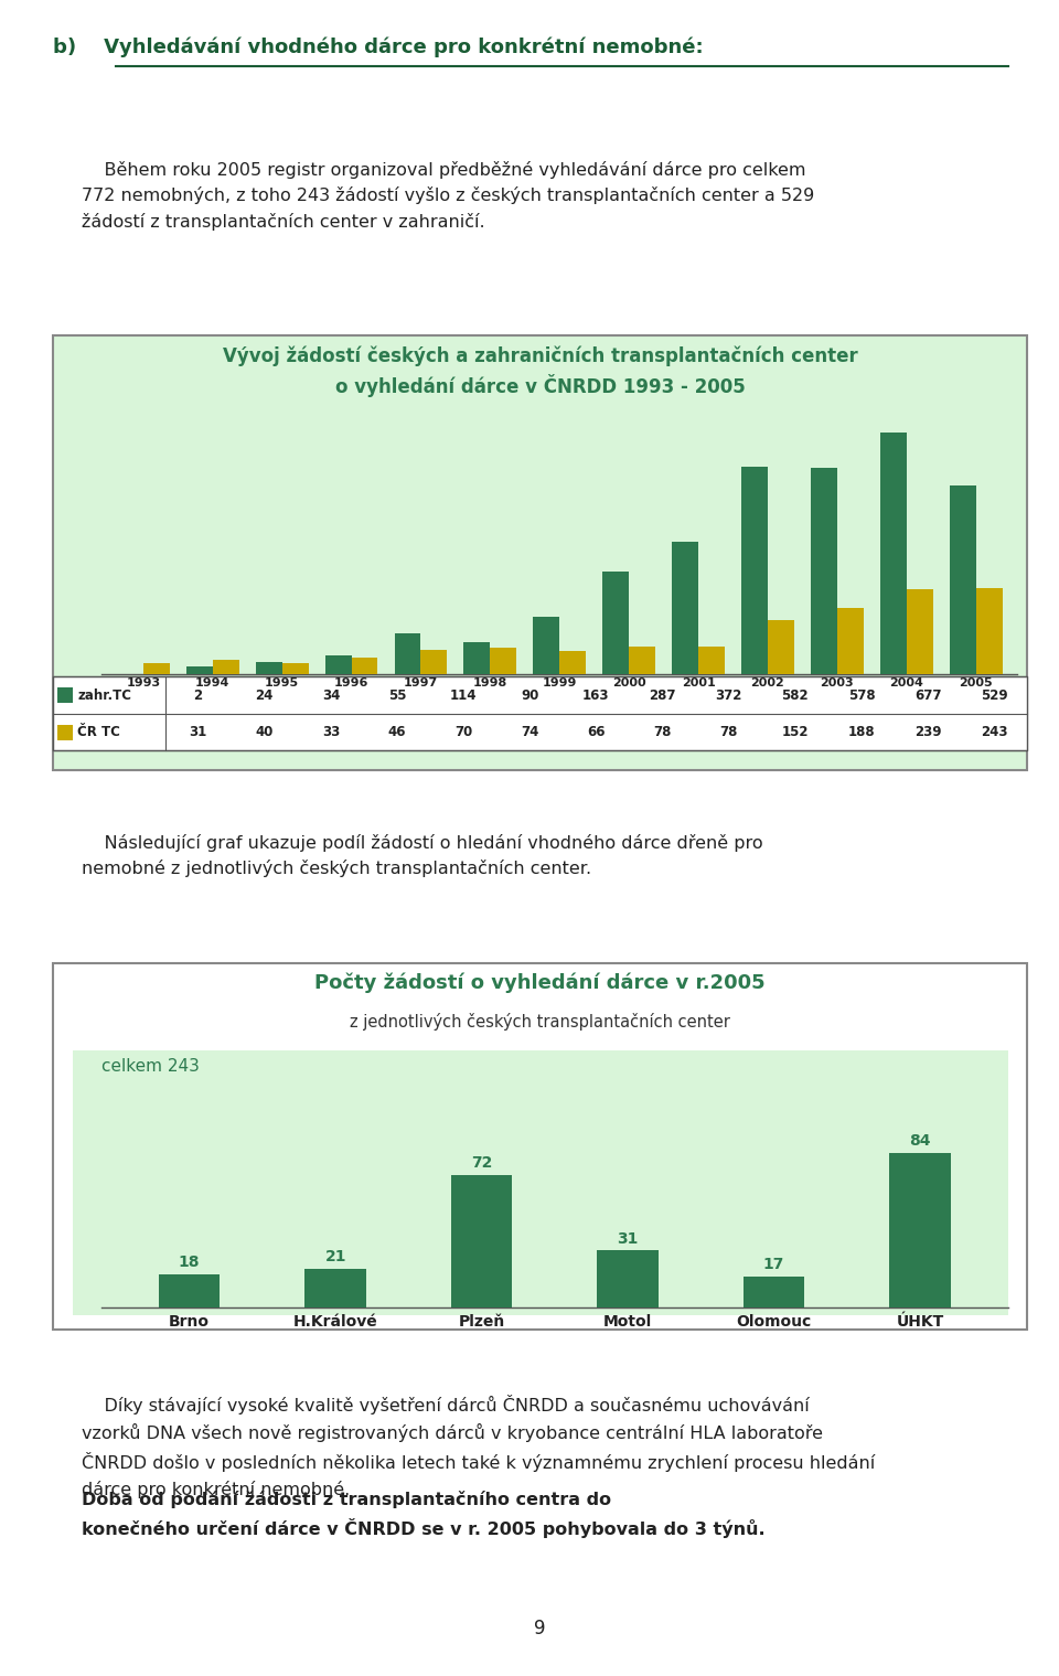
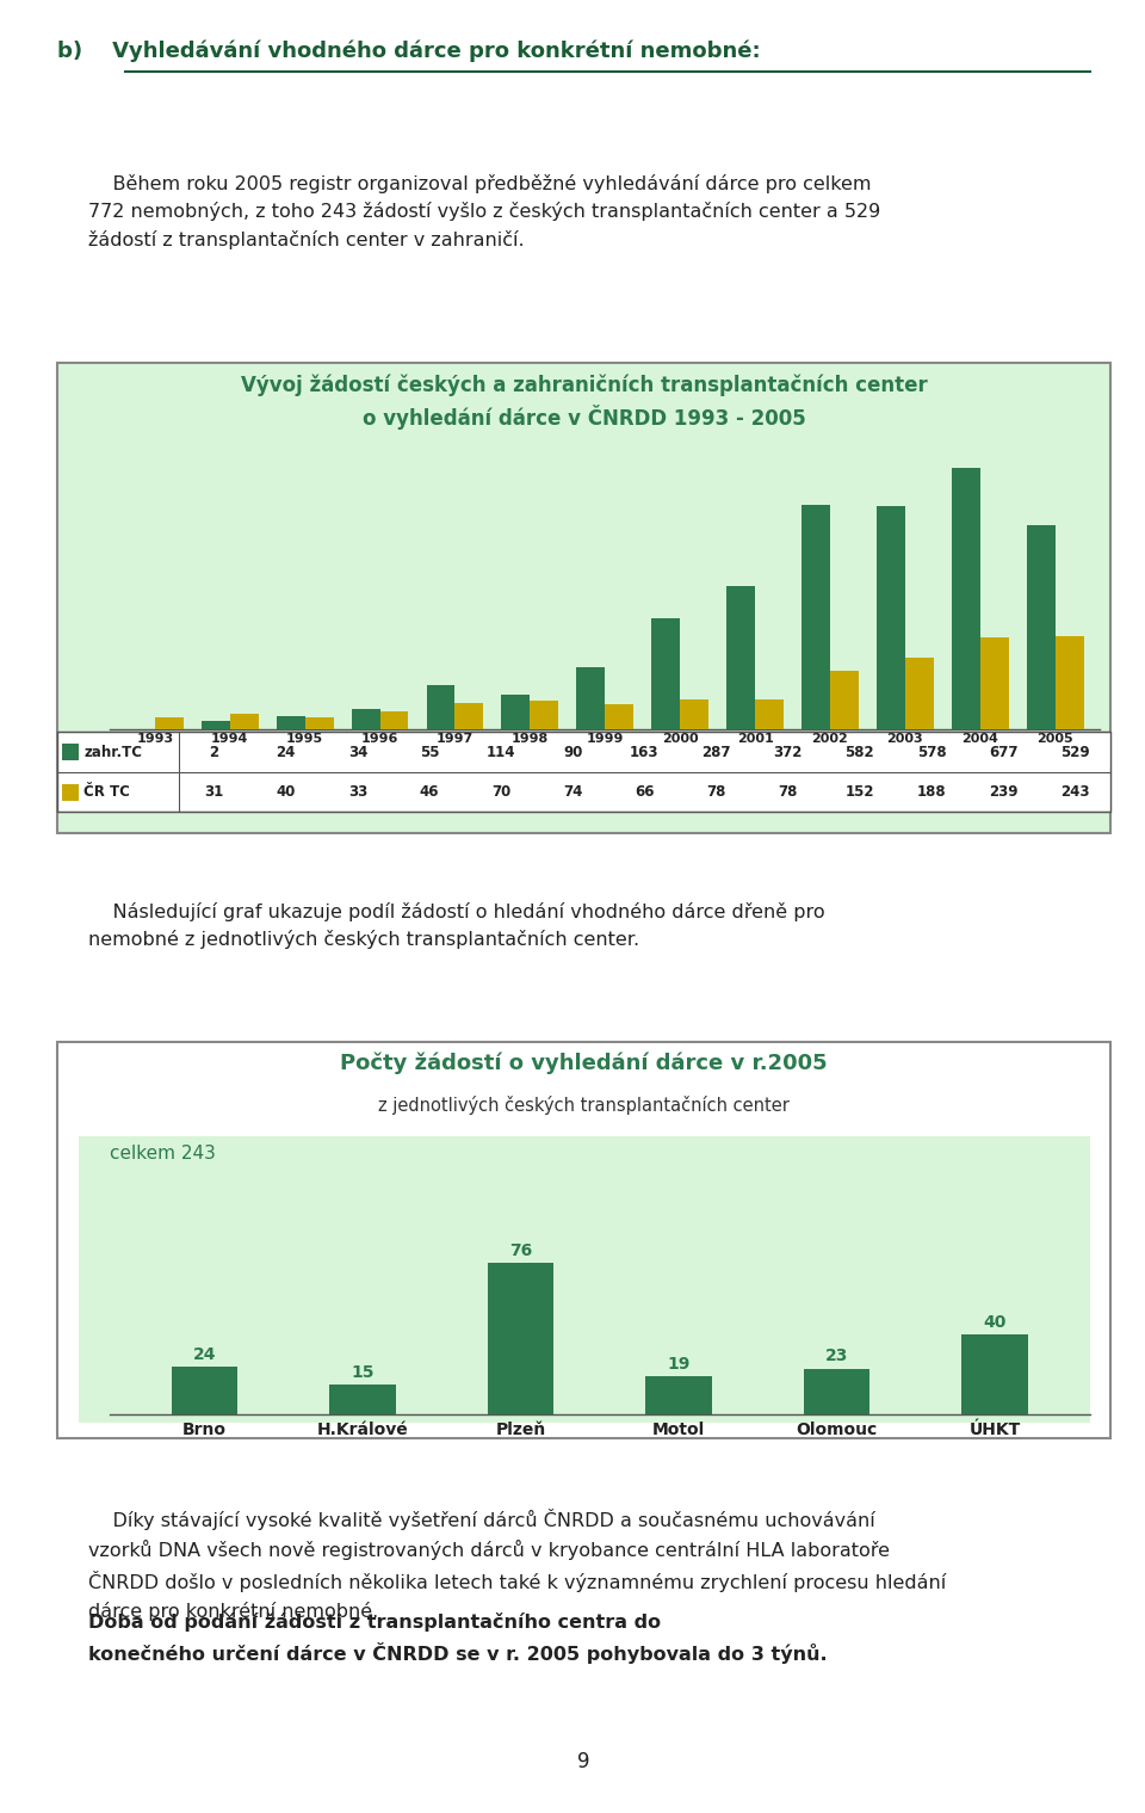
Brno: 18 -> 24
H.Králové: 21 -> 15
Plzeň: 72 -> 76
Motol: 31 -> 19
Olomouc: 17 -> 23
ÚHKT: 84 -> 40
